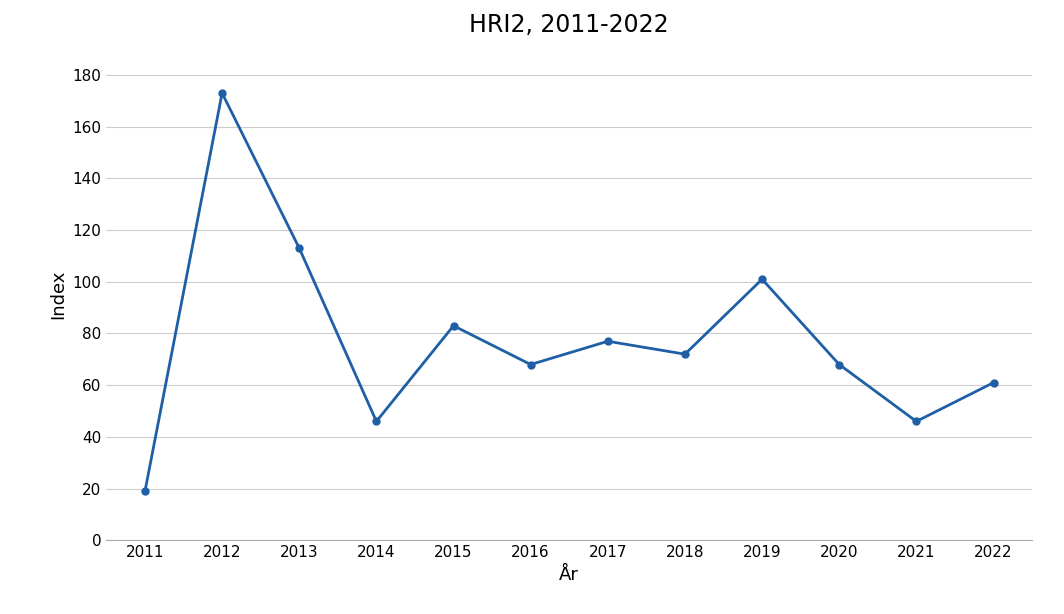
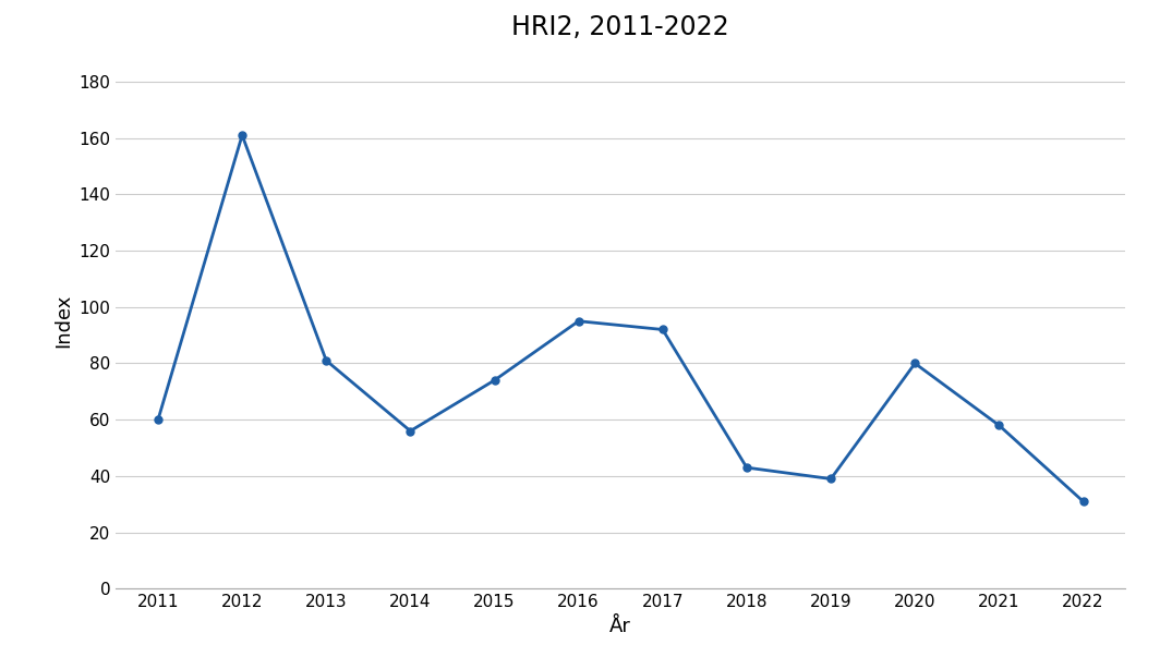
2011: 19 -> 60
2012: 173 -> 161
2013: 113 -> 81
2014: 46 -> 56
2015: 83 -> 74
2016: 68 -> 95
2017: 77 -> 92
2018: 72 -> 43
2019: 101 -> 39
2020: 68 -> 80
2021: 46 -> 58
2022: 61 -> 31
